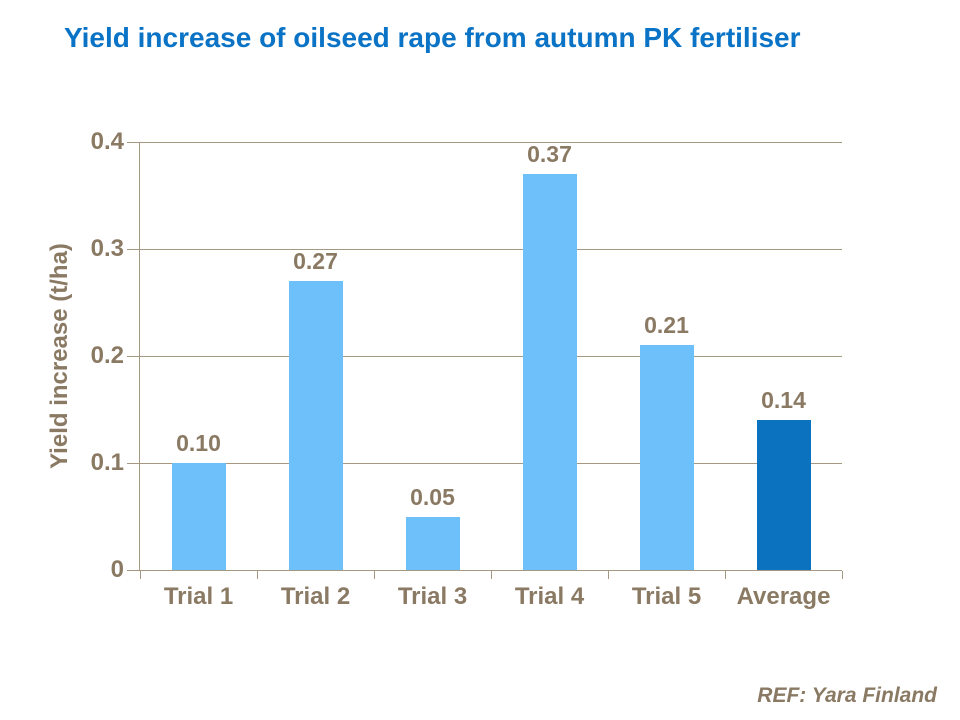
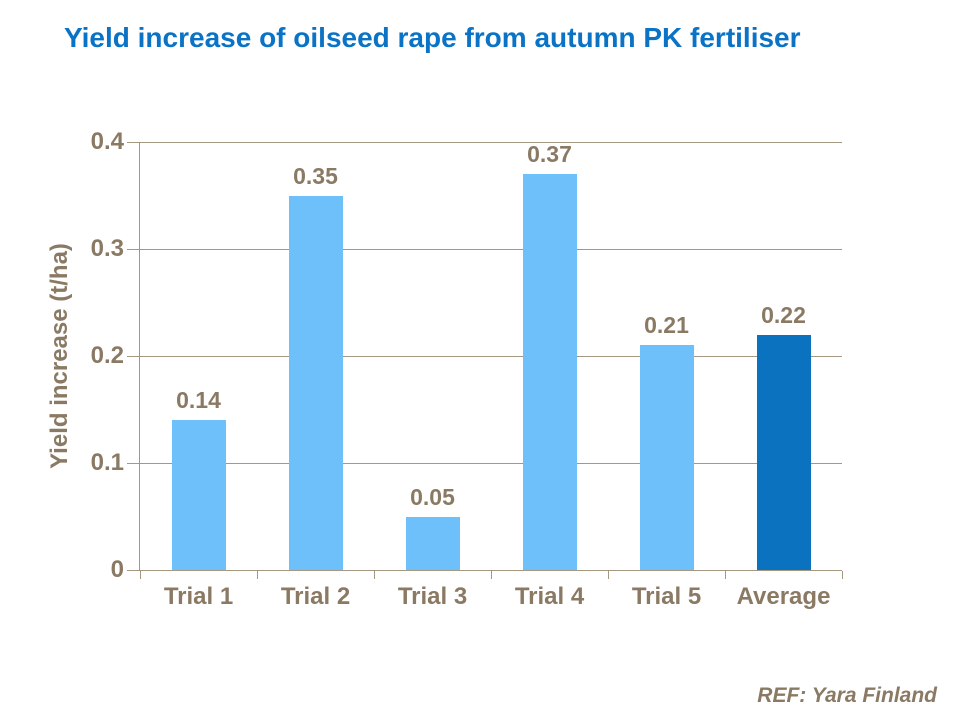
Trial 1: 0.10 -> 0.14
Trial 2: 0.27 -> 0.35
Average: 0.14 -> 0.22
